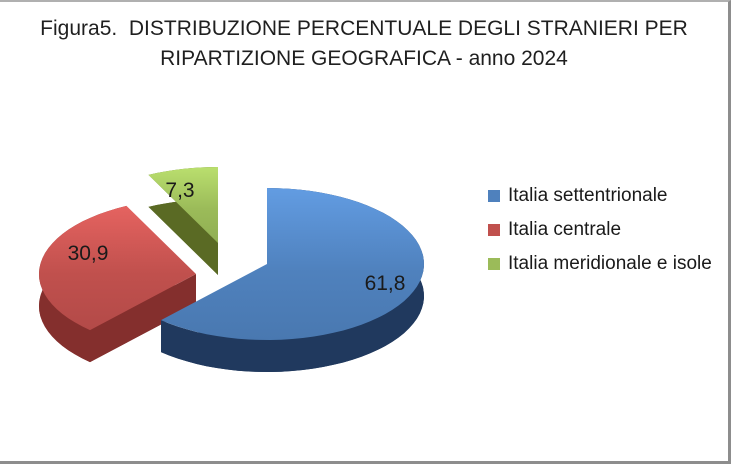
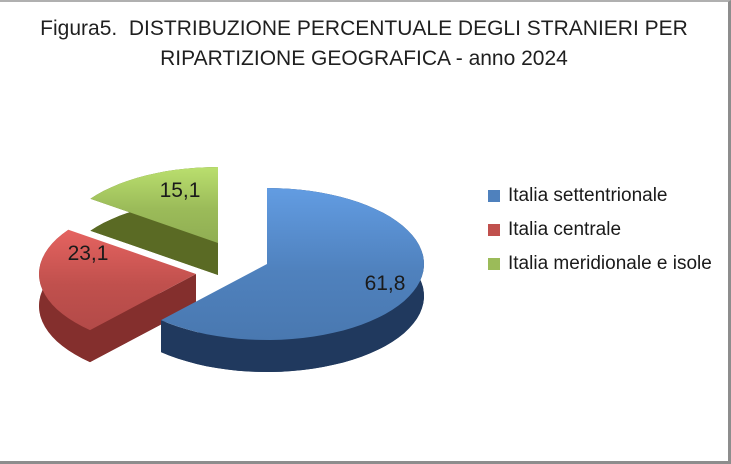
Italia centrale: 30,9 -> 23,1
Italia meridionale e isole: 7,3 -> 15,1
